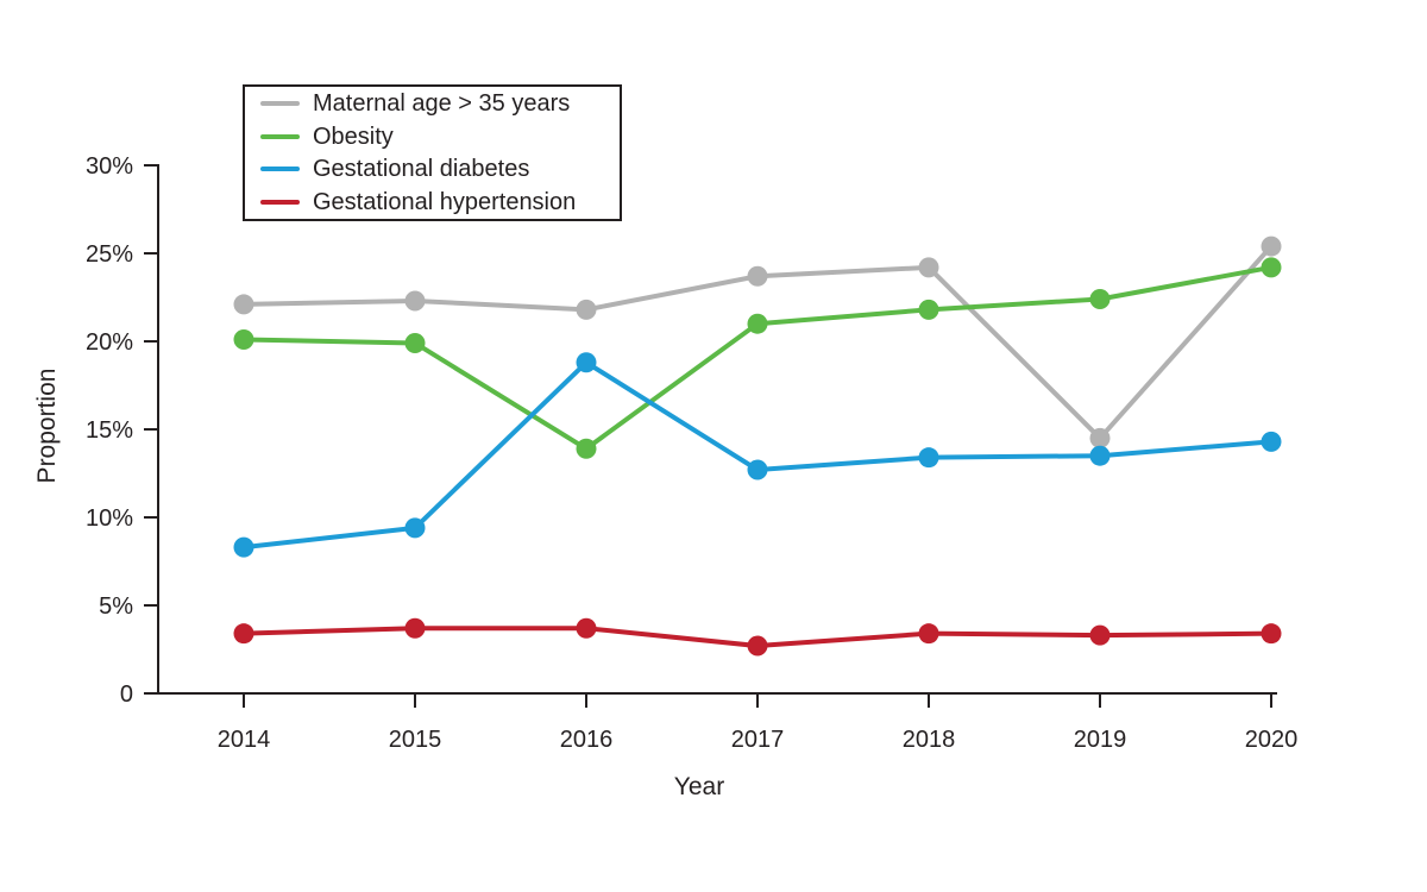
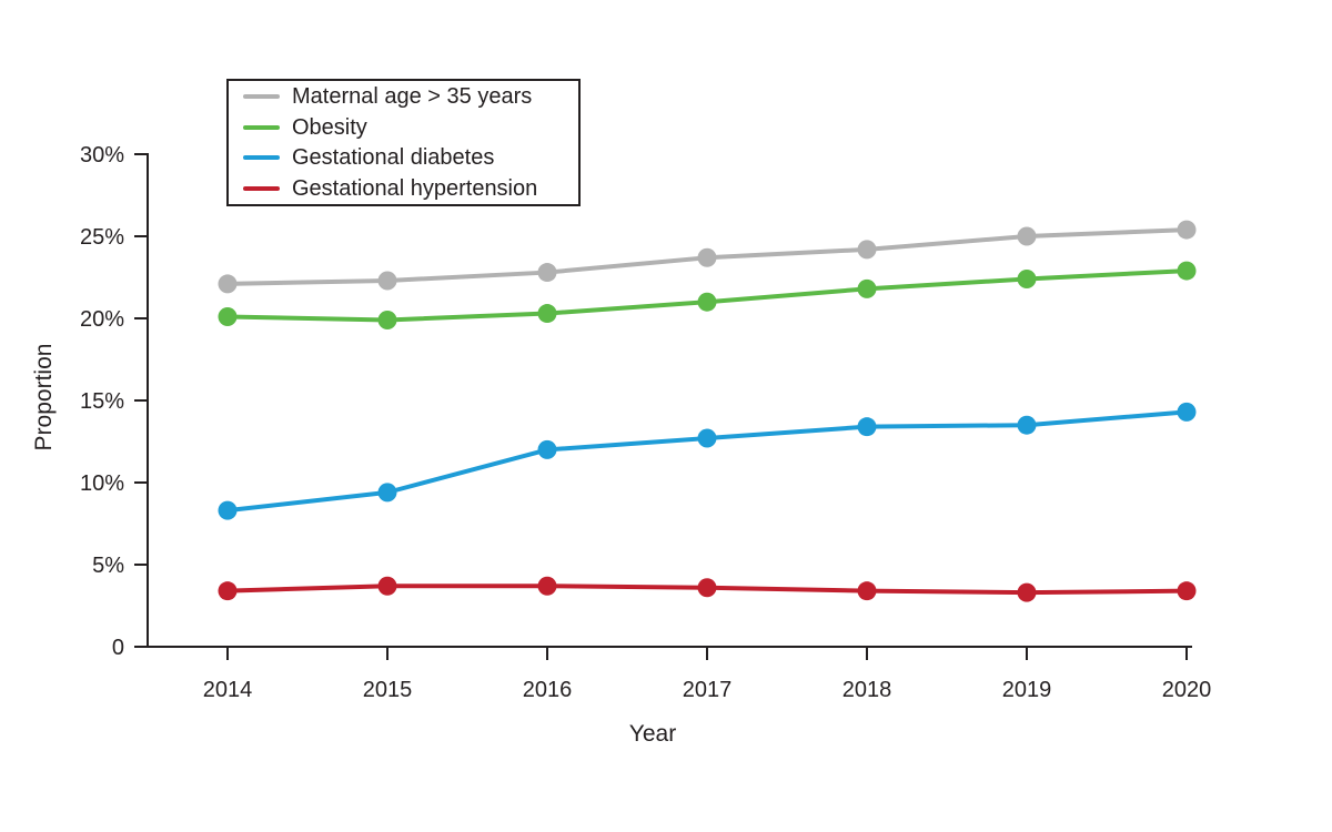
Maternal age > 35 years/2016: 21.8% -> 22.8%
Obesity/2016: 13.9% -> 20.3%
Gestational diabetes/2016: 18.8% -> 12.0%
Gestational hypertension/2017: 2.7% -> 3.6%
Maternal age > 35 years/2019: 14.5% -> 25.0%
Obesity/2020: 24.2% -> 22.9%
